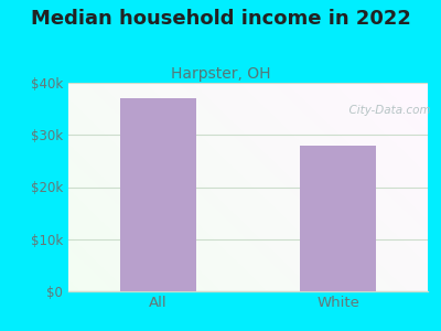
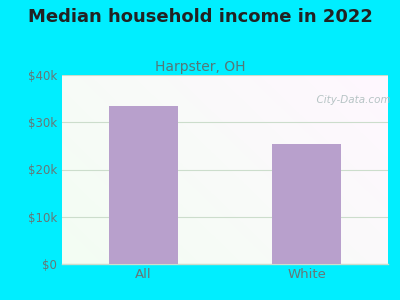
All: $37.0k -> $33.5k
White: $28.0k -> $25.5k
